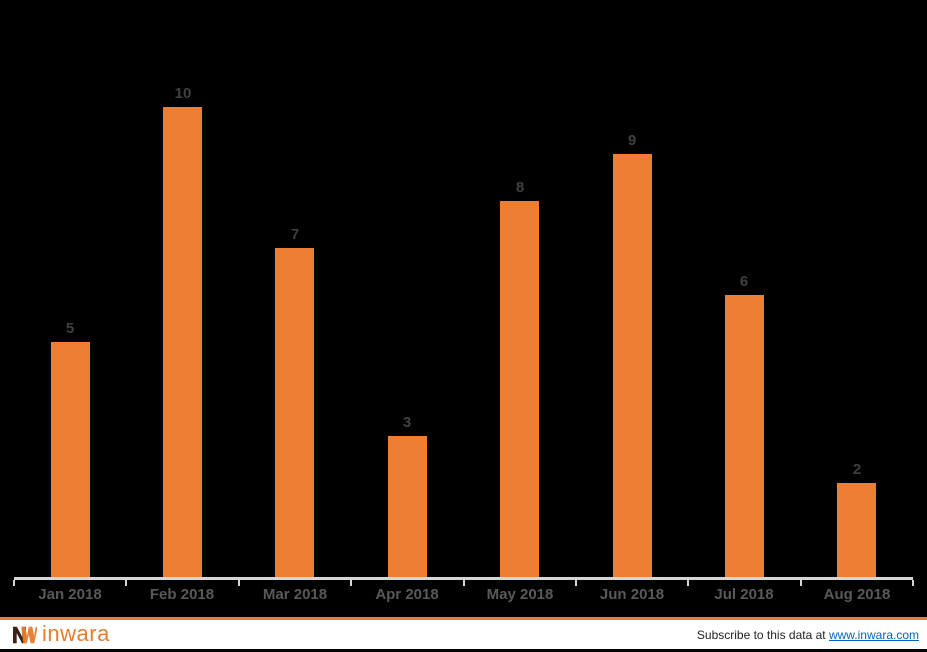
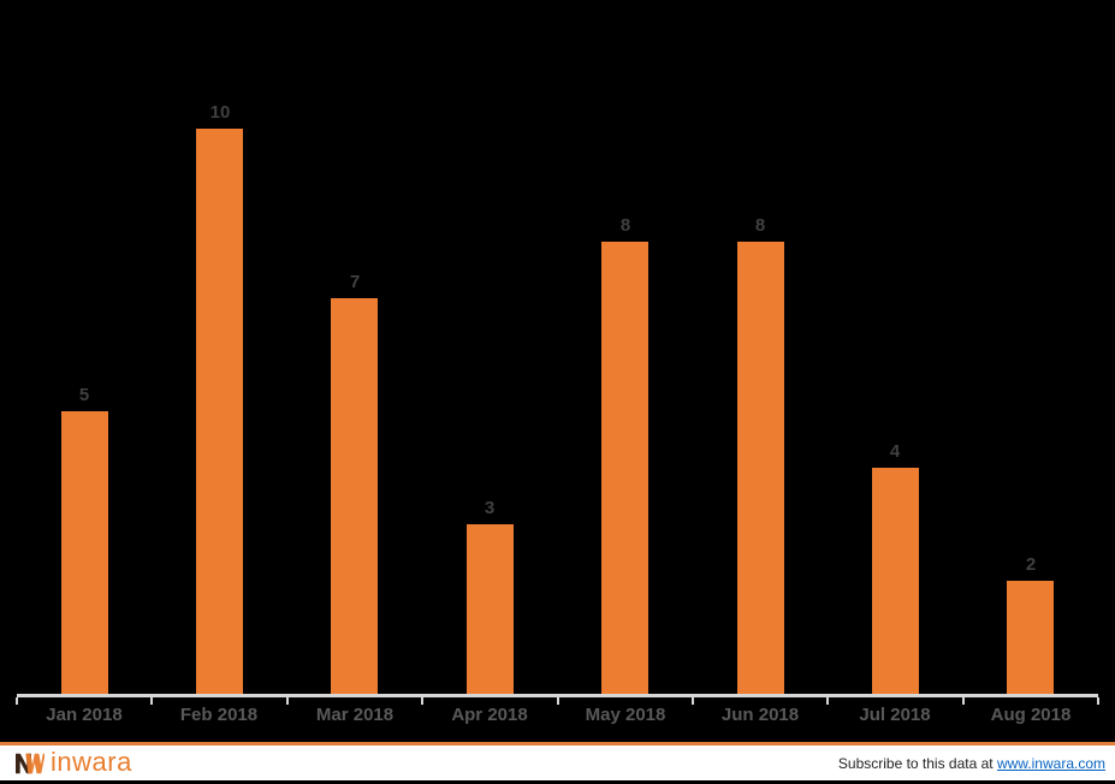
Jun 2018: 9 -> 8
Jul 2018: 6 -> 4
